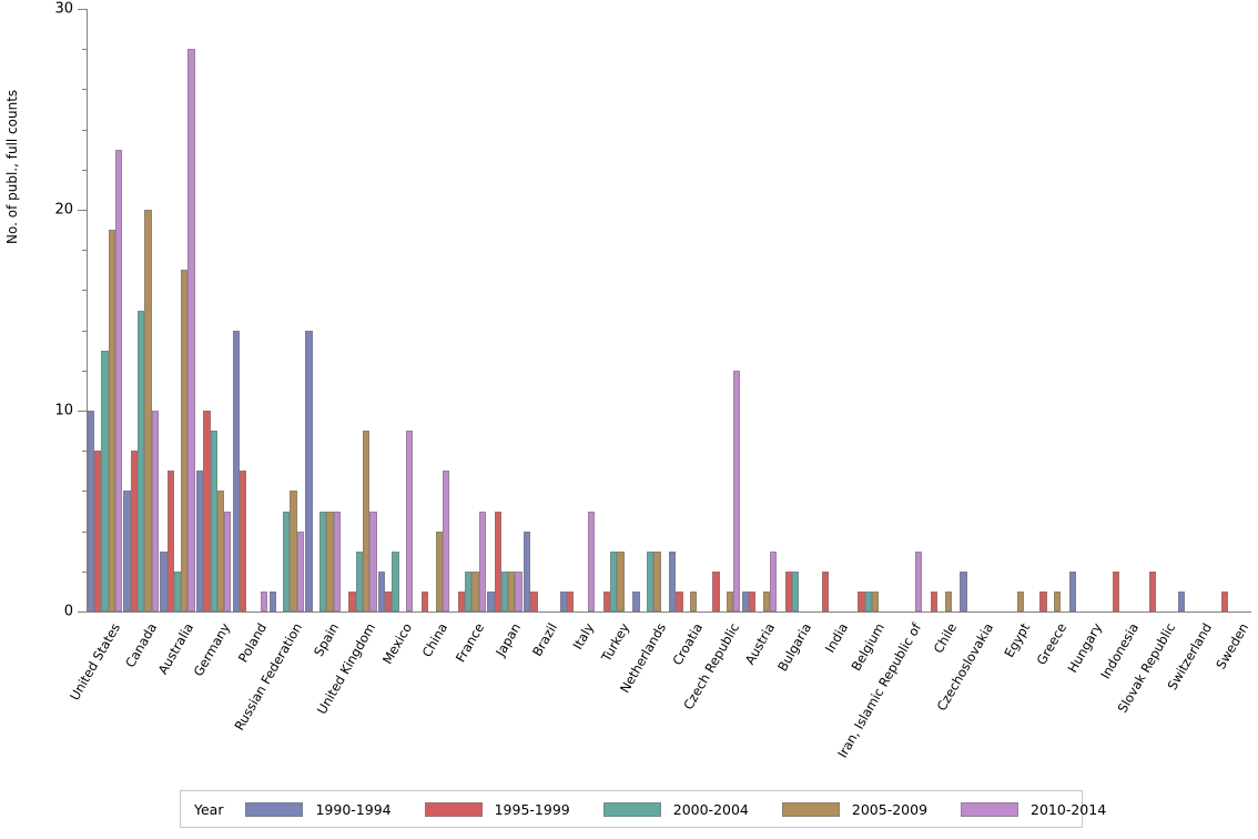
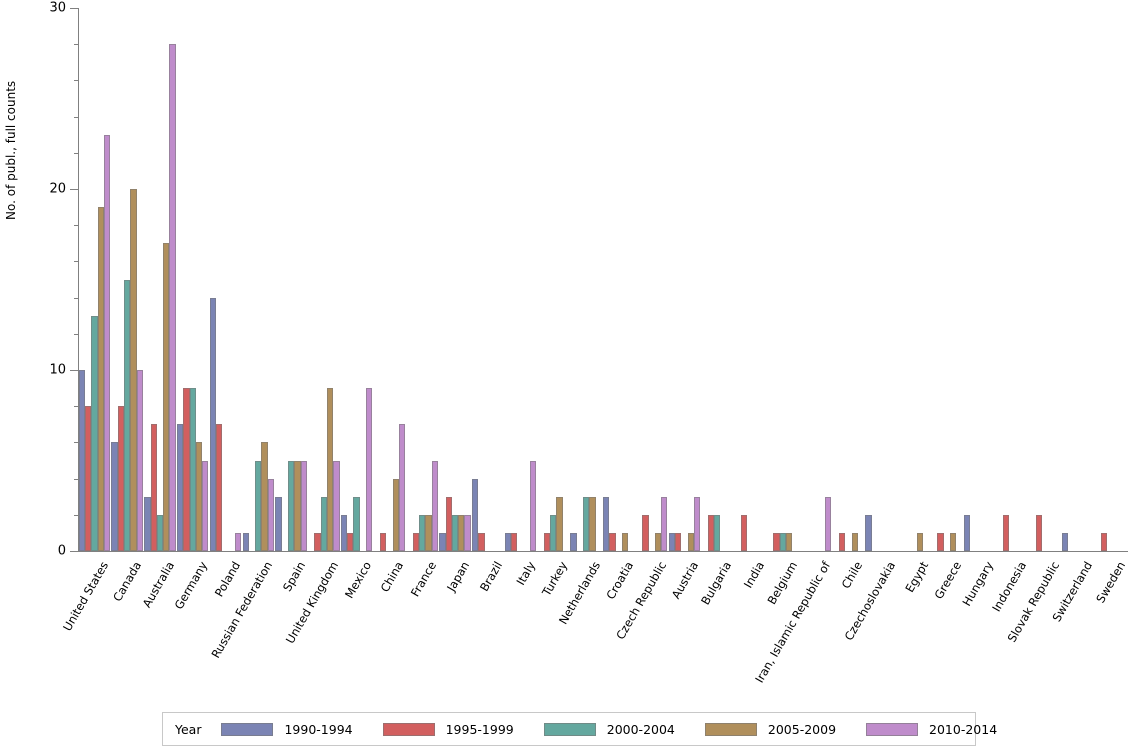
1995-1999/Germany: 10 -> 9
1990-1994/Spain: 14 -> 3
1995-1999/Japan: 5 -> 3
2000-2004/Turkey: 3 -> 2
2010-2014/Czech Republic: 12 -> 3
